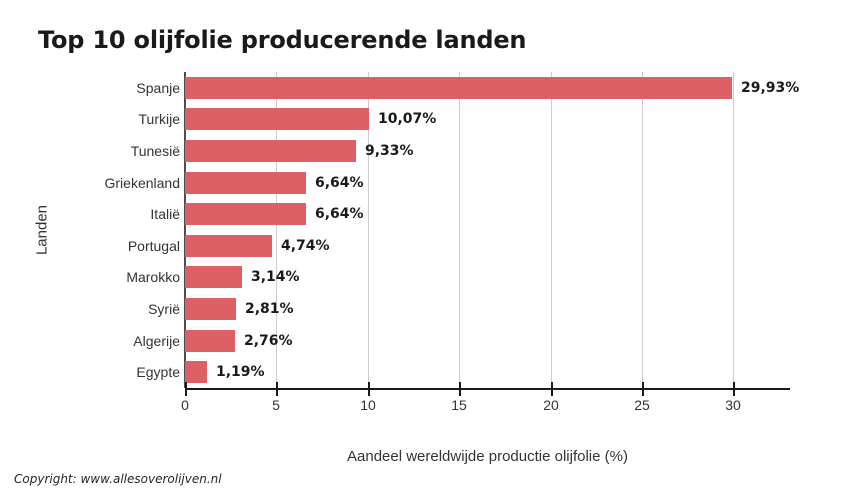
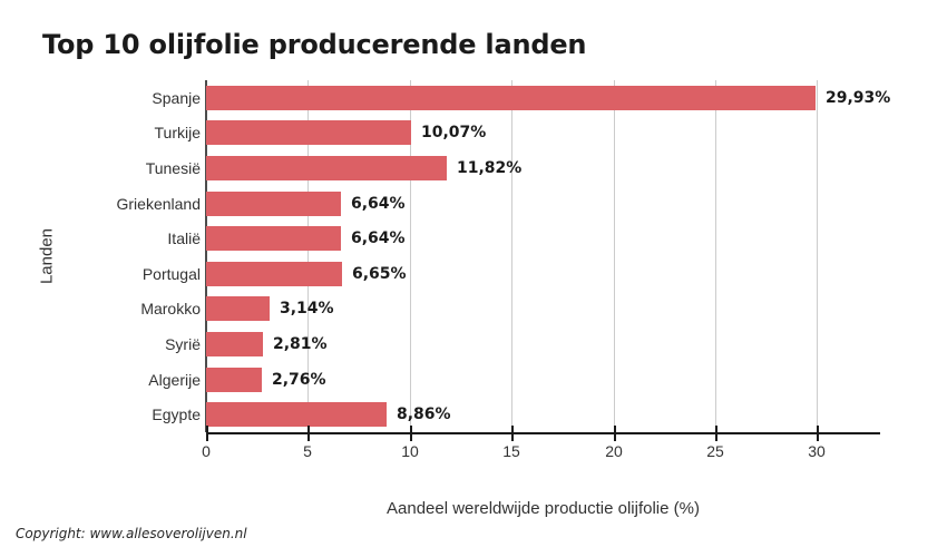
Tunesië: 9,33% -> 11,82%
Portugal: 4,74% -> 6,65%
Egypte: 1,19% -> 8,86%
